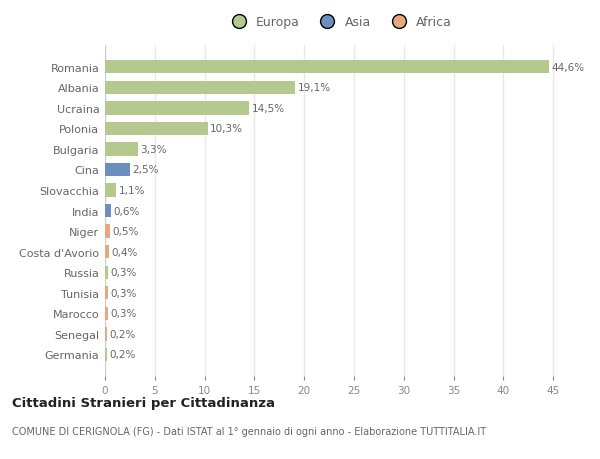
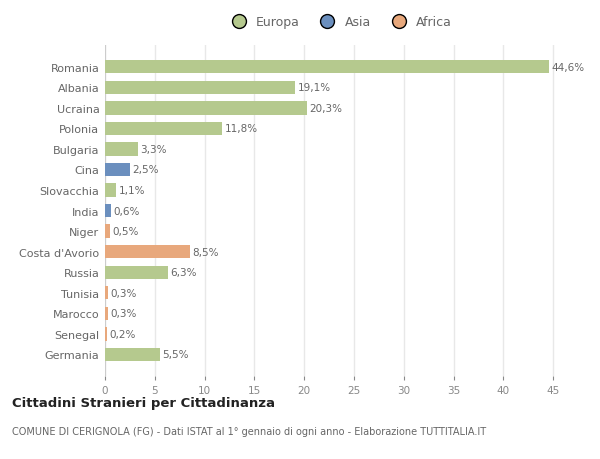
Ucraina: 14,5% -> 20,3%
Polonia: 10,3% -> 11,8%
Costa d'Avorio: 0,4% -> 8,5%
Russia: 0,3% -> 6,3%
Germania: 0,2% -> 5,5%
